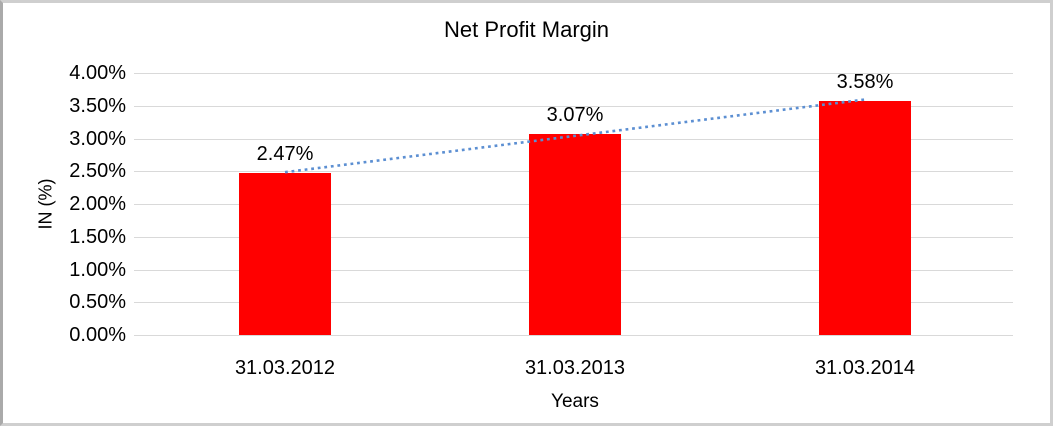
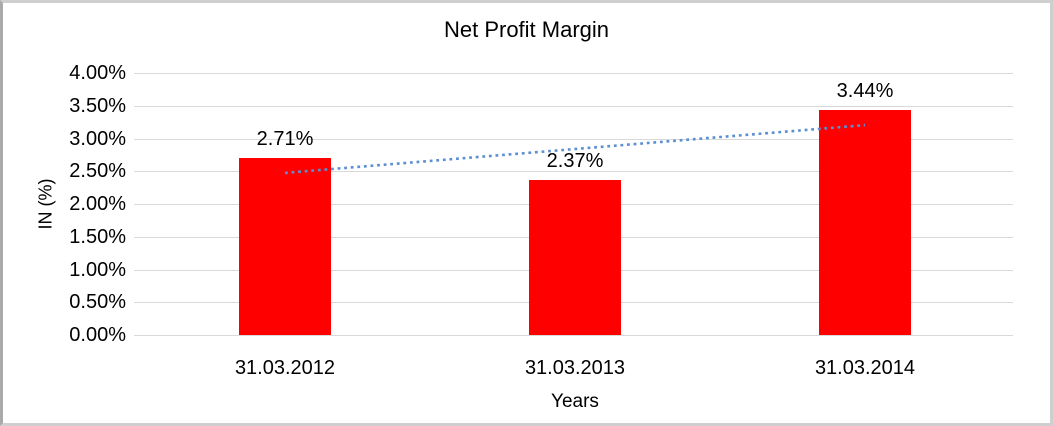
31.03.2012: 2.47% -> 2.71%
31.03.2013: 3.07% -> 2.37%
31.03.2014: 3.58% -> 3.44%
